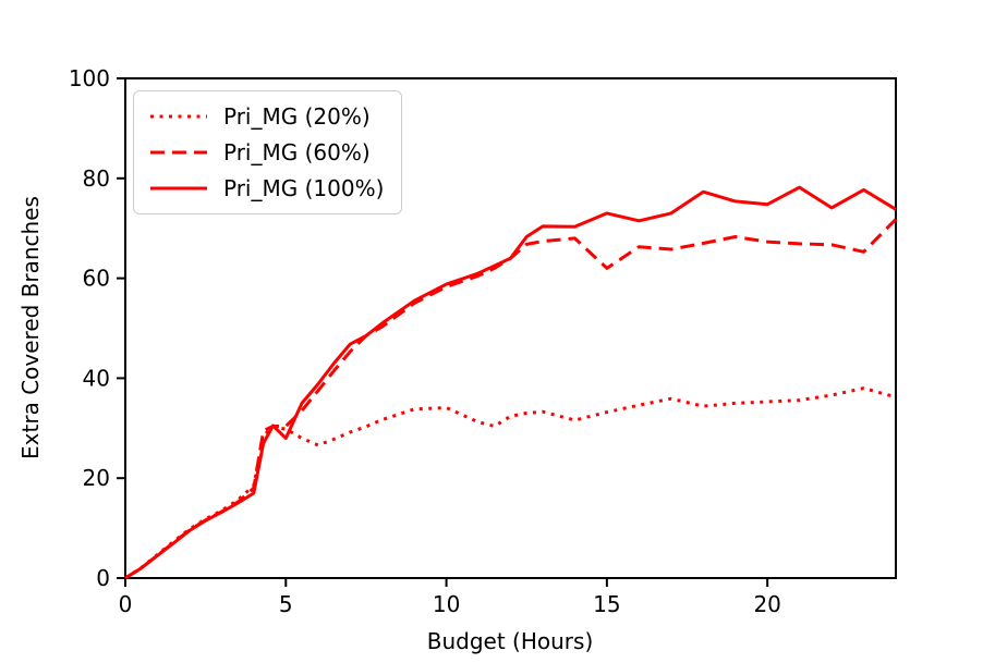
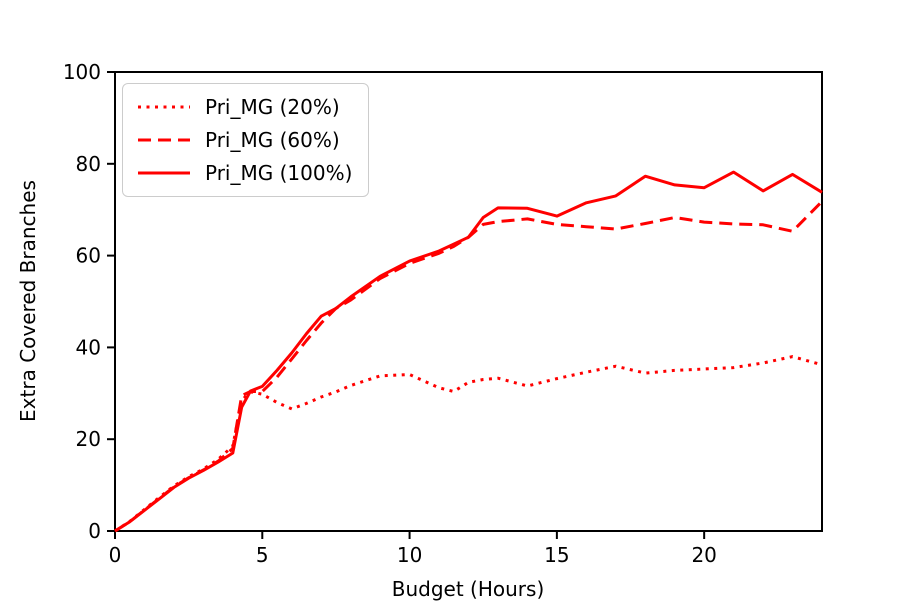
Pri_MG (100%)/5: 28 -> 32
Pri_MG (60%)/15: 62 -> 67
Pri_MG (100%)/15: 73 -> 69
